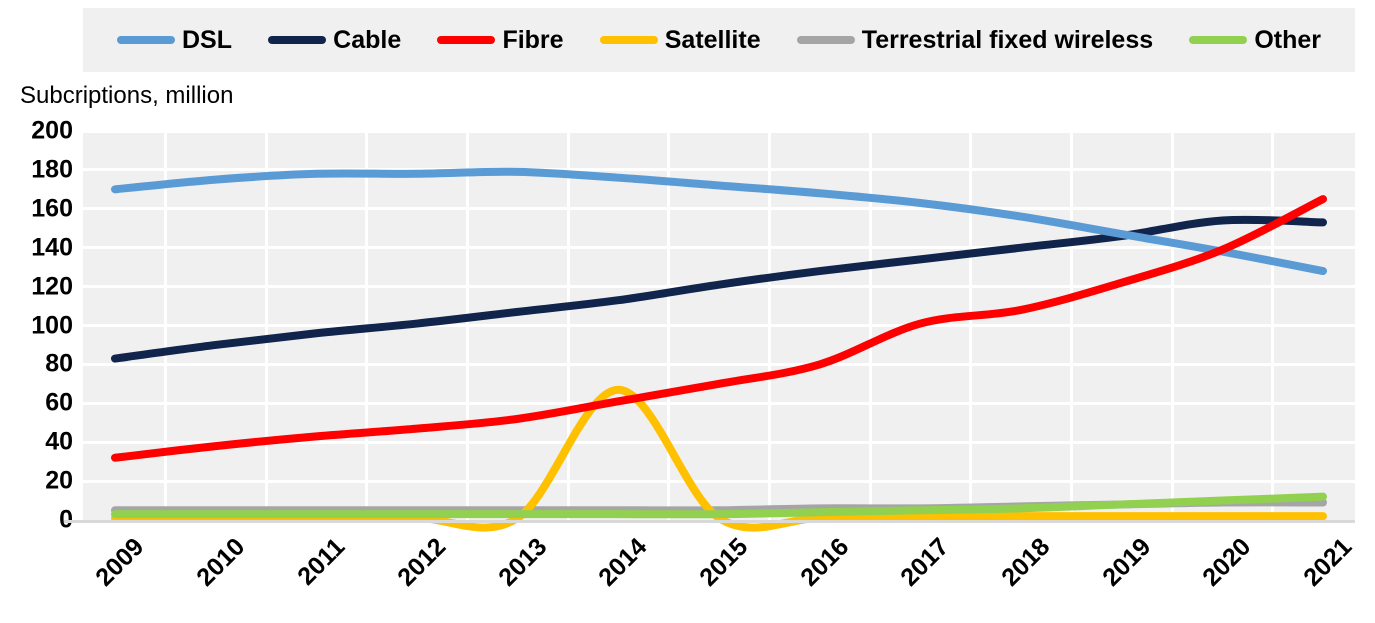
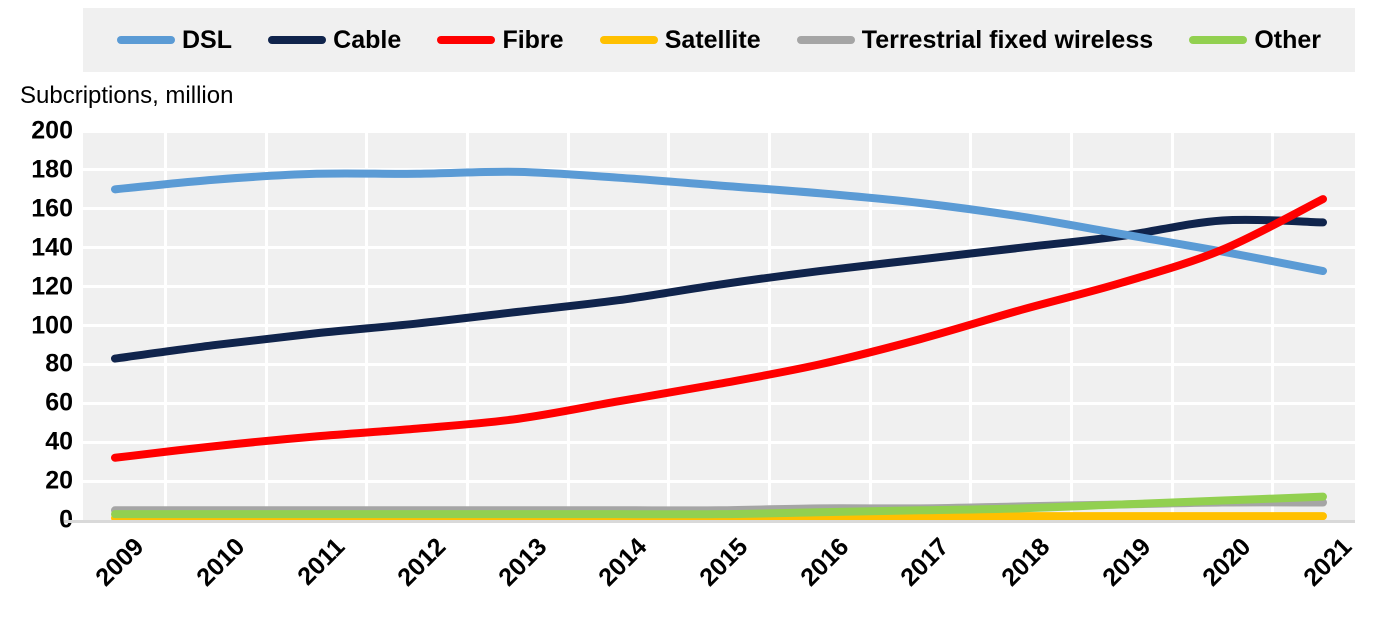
Satellite/2014: 67 -> 1
Fibre/2017: 101 -> 93
